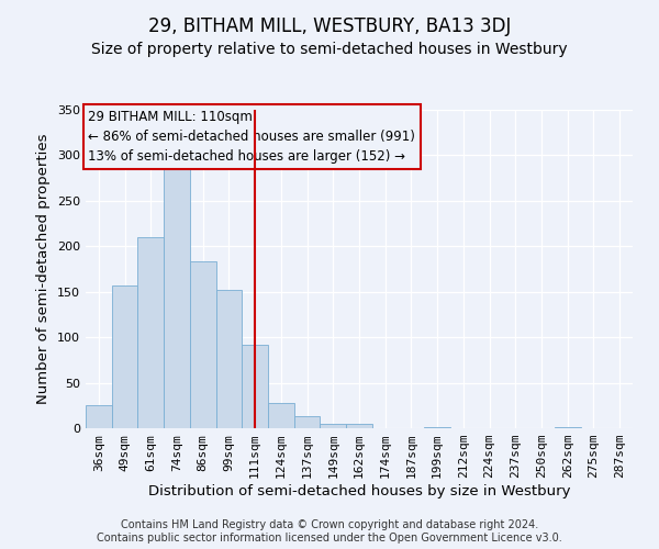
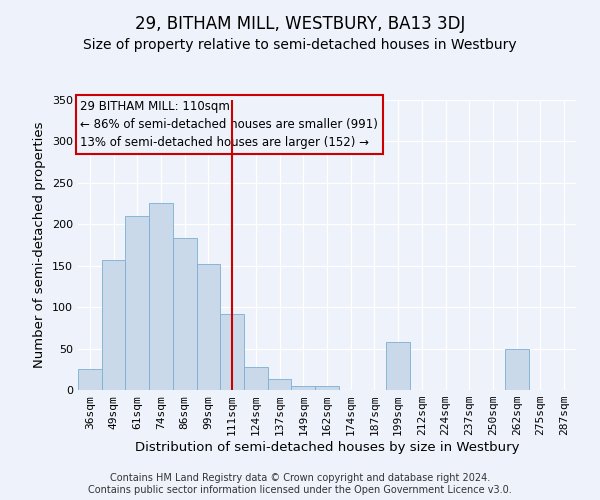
74sqm: 287 -> 226
199sqm: 1 -> 58
262sqm: 1 -> 50
